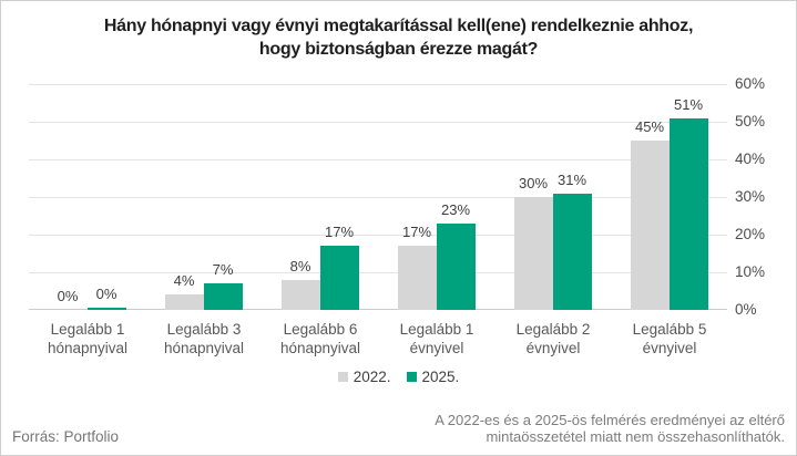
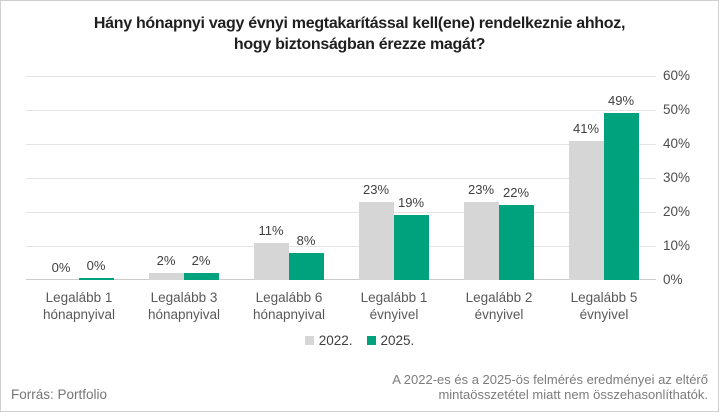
2022./Legalább 3 hónapnyival: 4% -> 2%
2025./Legalább 3 hónapnyival: 7% -> 2%
2022./Legalább 6 hónapnyival: 8% -> 11%
2025./Legalább 6 hónapnyival: 17% -> 8%
2022./Legalább 1 évnyivel: 17% -> 23%
2025./Legalább 1 évnyivel: 23% -> 19%
2022./Legalább 2 évnyivel: 30% -> 23%
2025./Legalább 2 évnyivel: 31% -> 22%
2022./Legalább 5 évnyivel: 45% -> 41%
2025./Legalább 5 évnyivel: 51% -> 49%
